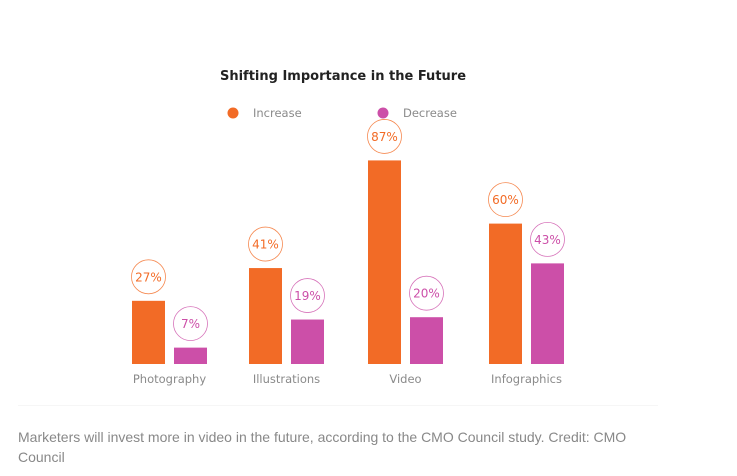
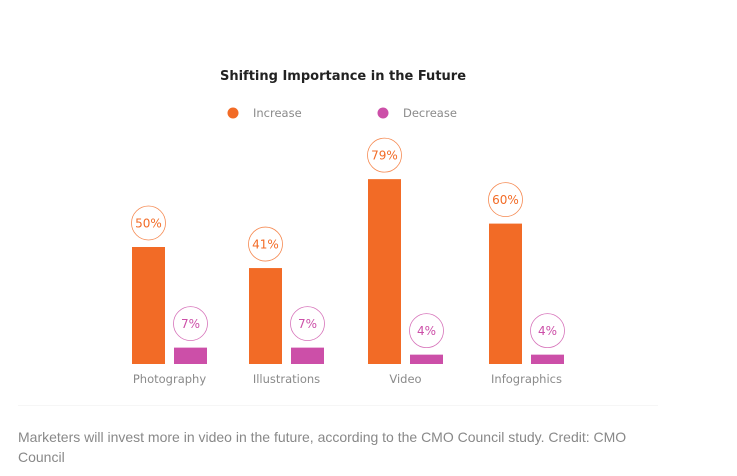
Increase/Photography: 27% -> 50%
Decrease/Illustrations: 19% -> 7%
Increase/Video: 87% -> 79%
Decrease/Video: 20% -> 4%
Decrease/Infographics: 43% -> 4%
